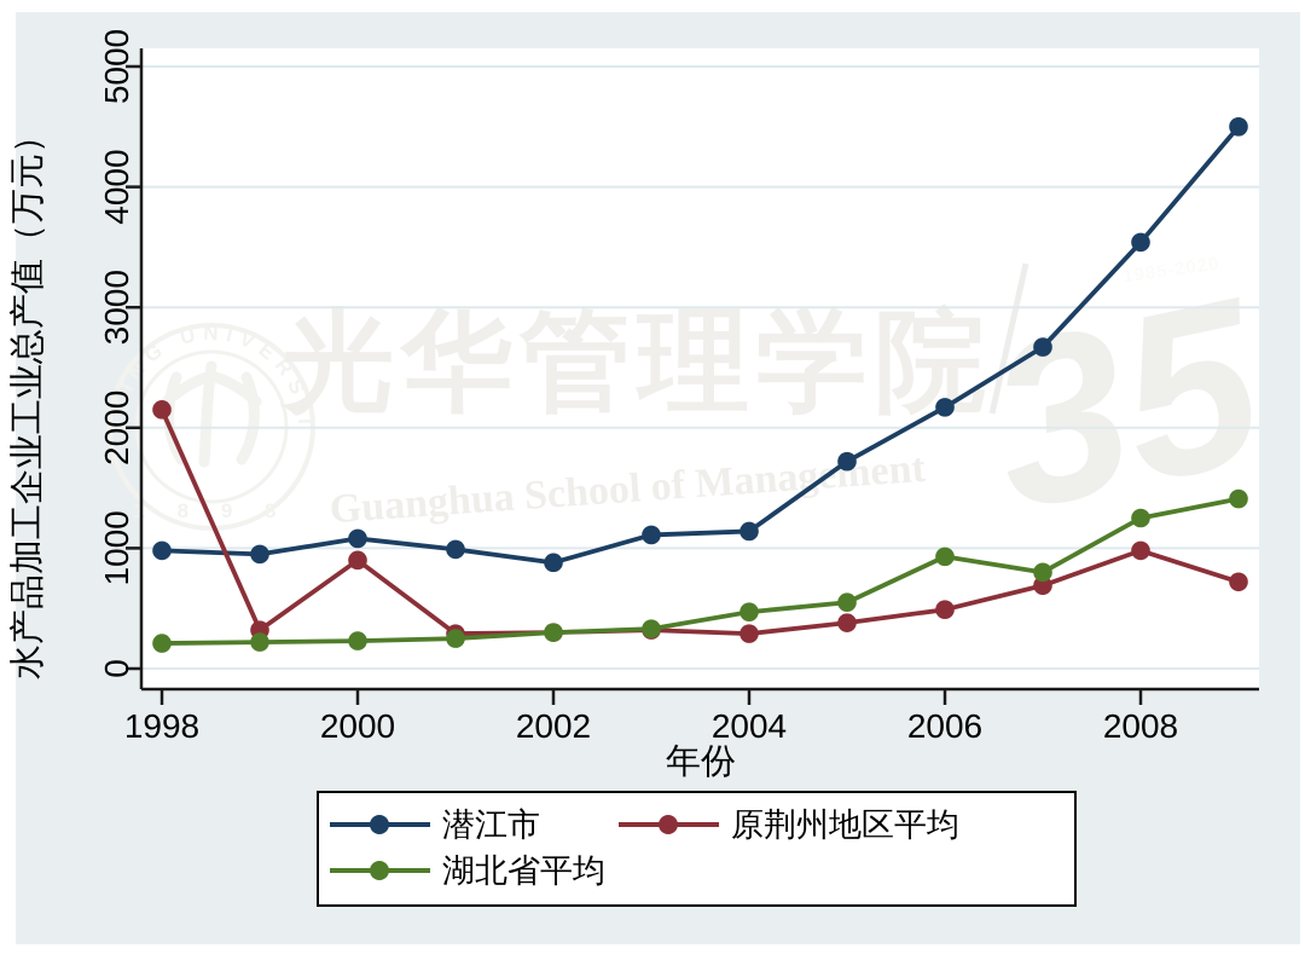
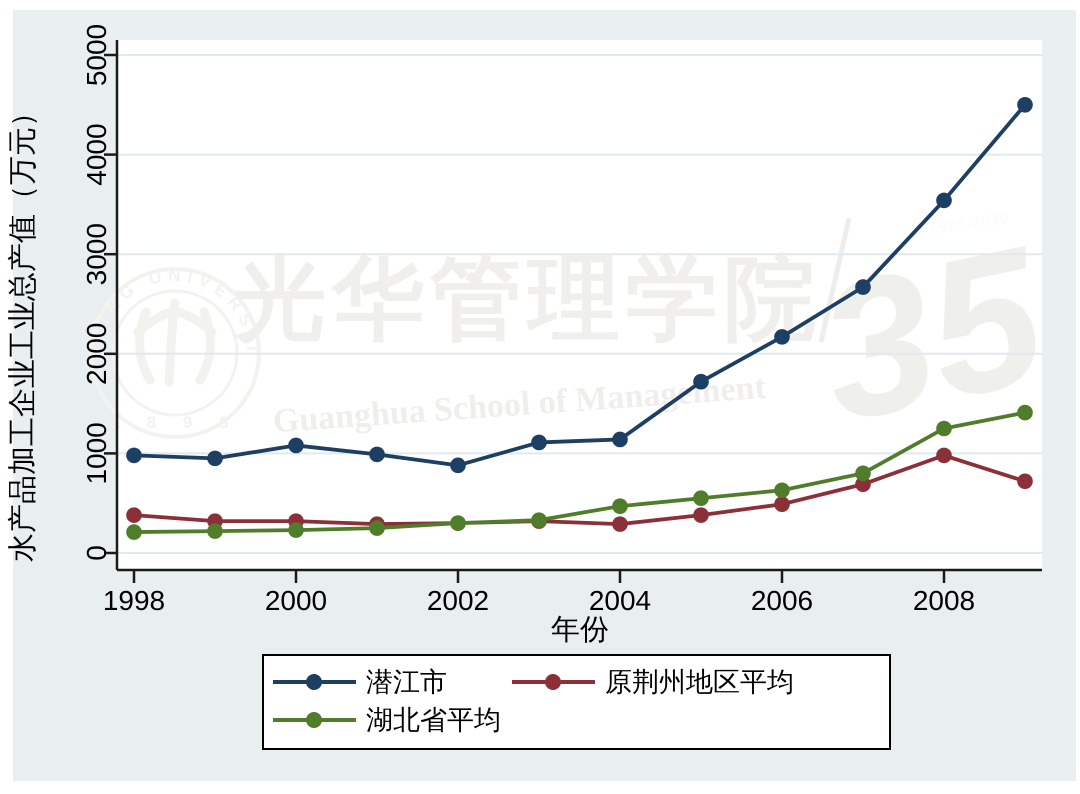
原荆州地区平均/1998: 2150 -> 380
原荆州地区平均/2000: 900 -> 320
湖北省平均/2006: 930 -> 630
